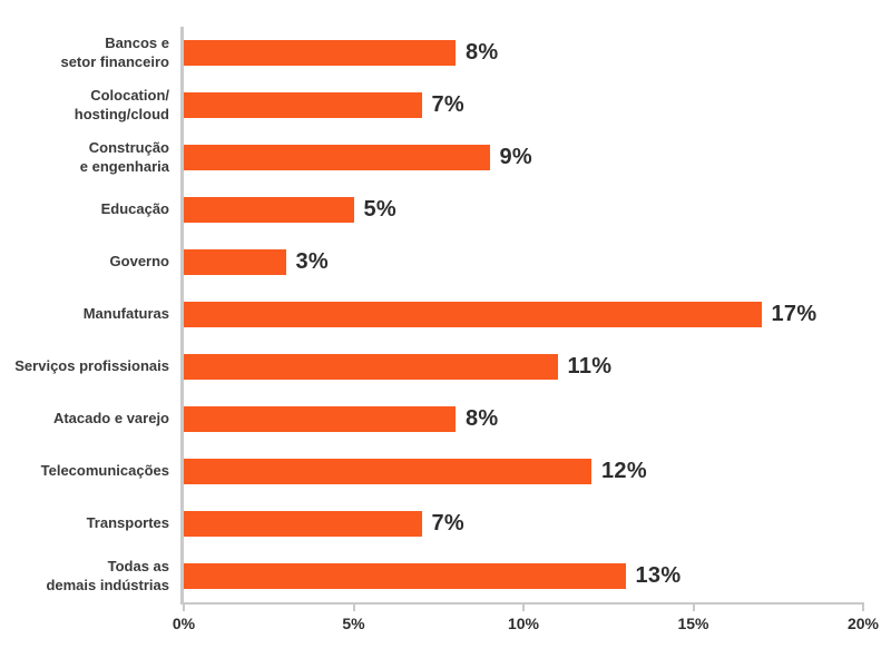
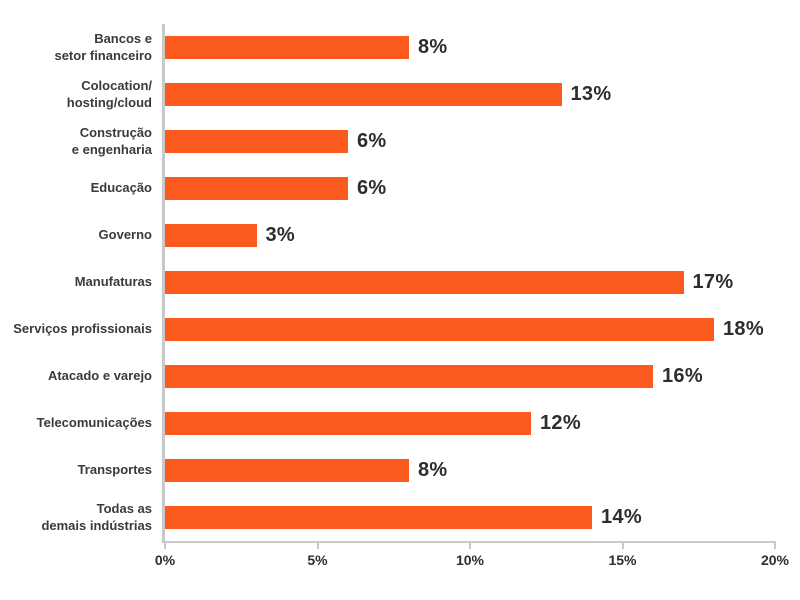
Colocation/ hosting/cloud: 7% -> 13%
Construção e engenharia: 9% -> 6%
Educação: 5% -> 6%
Serviços profissionais: 11% -> 18%
Atacado e varejo: 8% -> 16%
Transportes: 7% -> 8%
Todas as demais indústrias: 13% -> 14%
